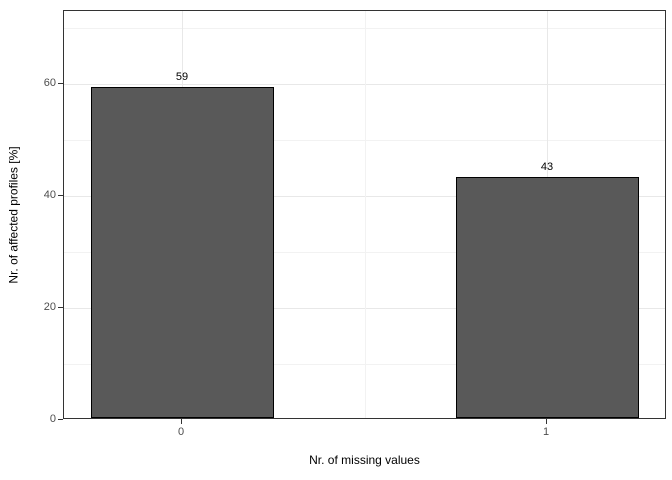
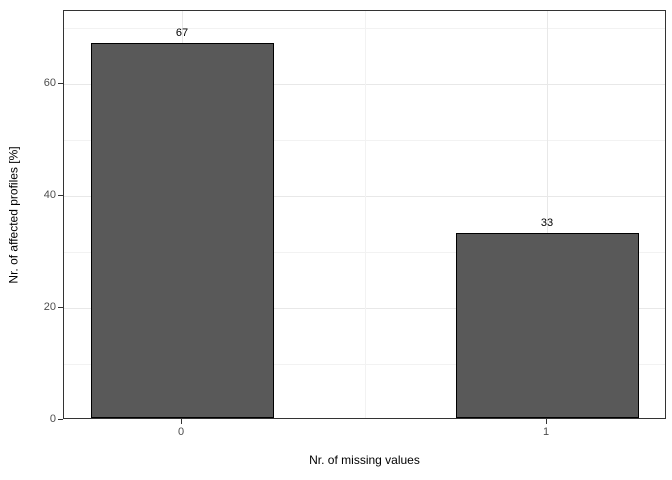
0: 59 -> 67
1: 43 -> 33
